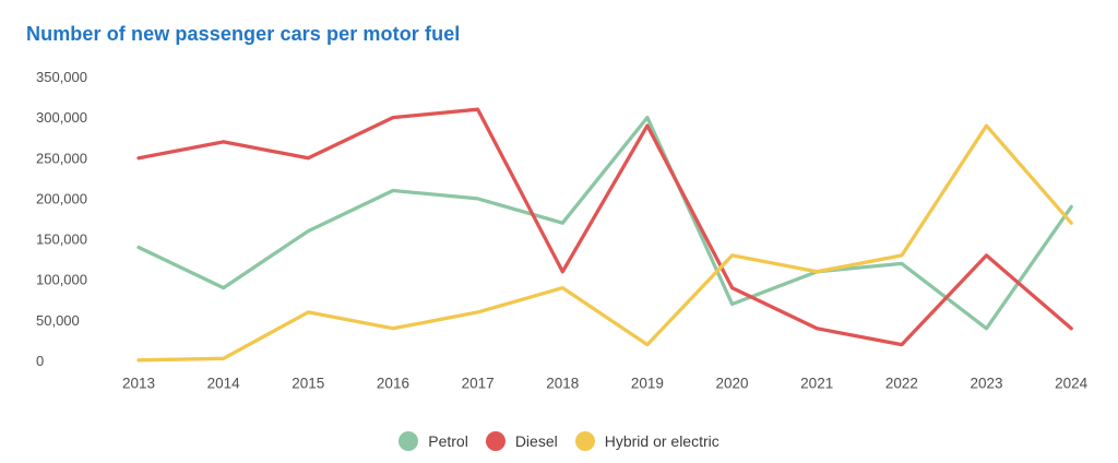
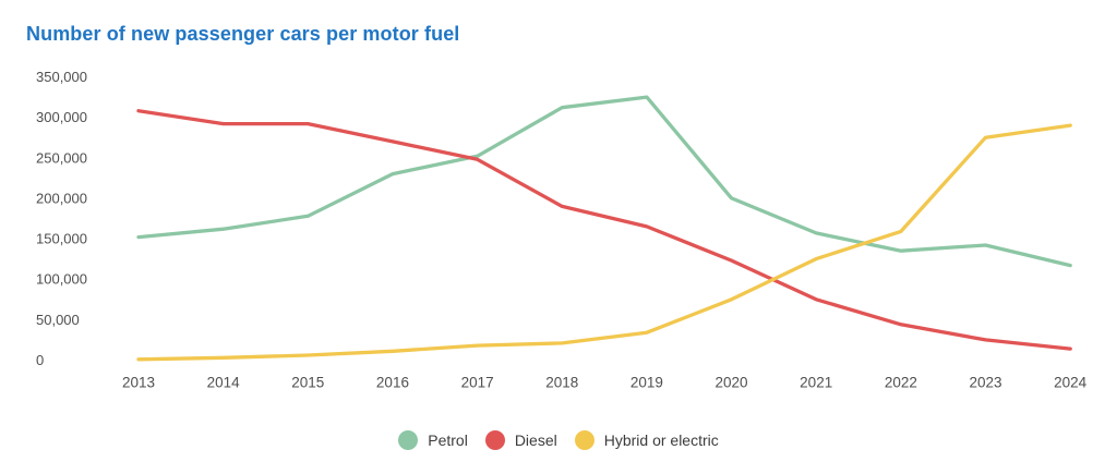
Petrol/2013: 140000 -> 150000
Diesel/2013: 250000 -> 310000
Petrol/2014: 90000 -> 160000
Diesel/2014: 270000 -> 290000
Petrol/2015: 160000 -> 180000
Diesel/2015: 250000 -> 290000
Hybrid or electric/2015: 60000 -> 10000
Petrol/2016: 210000 -> 230000
Diesel/2016: 300000 -> 270000
Hybrid or electric/2016: 40000 -> 10000
Petrol/2017: 200000 -> 250000
Diesel/2017: 310000 -> 250000
Hybrid or electric/2017: 60000 -> 20000
Petrol/2018: 170000 -> 310000
Diesel/2018: 110000 -> 190000
Hybrid or electric/2018: 90000 -> 20000
Petrol/2019: 300000 -> 320000
Diesel/2019: 290000 -> 160000
Hybrid or electric/2019: 20000 -> 30000
Petrol/2020: 70000 -> 200000
Diesel/2020: 90000 -> 120000
Hybrid or electric/2020: 130000 -> 80000
Petrol/2021: 110000 -> 160000
Diesel/2021: 40000 -> 80000
Hybrid or electric/2021: 110000 -> 120000
Petrol/2022: 120000 -> 140000
Diesel/2022: 20000 -> 40000
Hybrid or electric/2022: 130000 -> 160000
Petrol/2023: 40000 -> 140000
Diesel/2023: 130000 -> 20000
Hybrid or electric/2023: 290000 -> 280000
Petrol/2024: 190000 -> 120000
Diesel/2024: 40000 -> 10000
Hybrid or electric/2024: 170000 -> 290000
